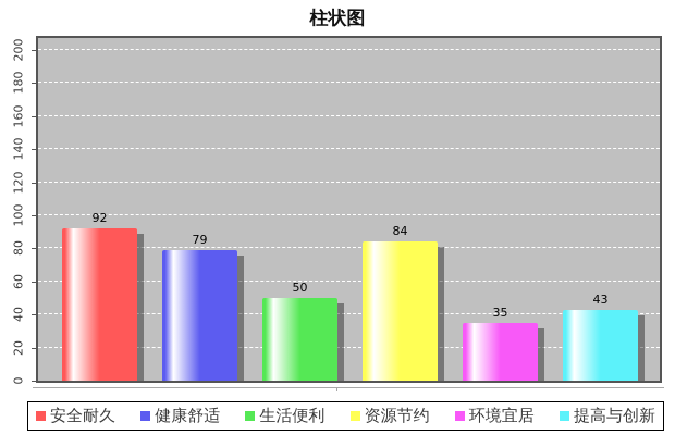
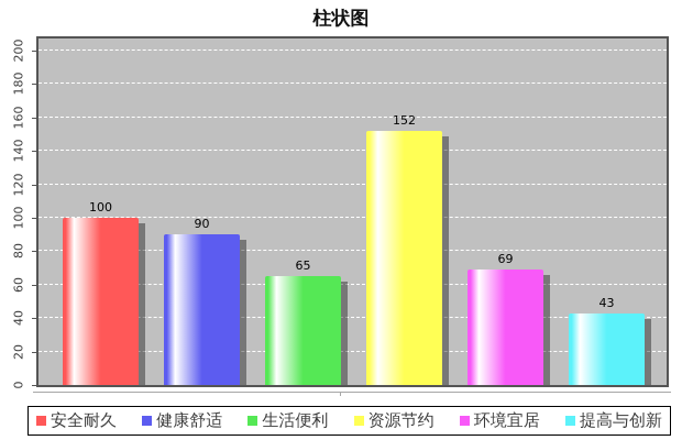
安全耐久: 92 -> 100
健康舒适: 79 -> 90
生活便利: 50 -> 65
资源节约: 84 -> 152
环境宜居: 35 -> 69
